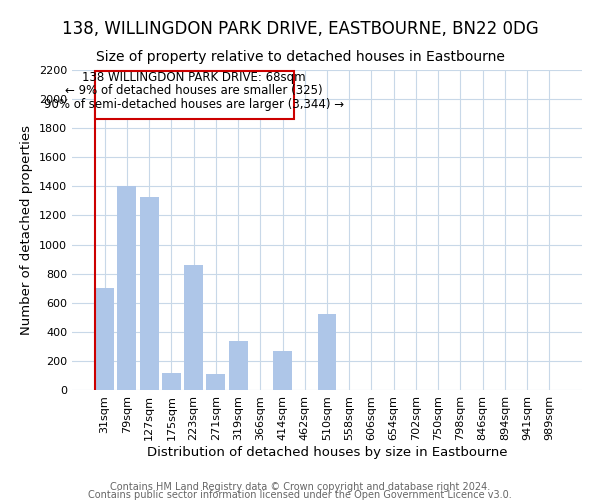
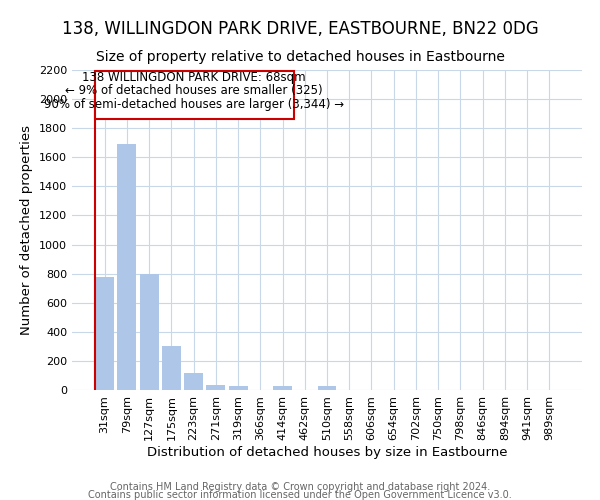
31sqm: 700 -> 780
79sqm: 1400 -> 1690
127sqm: 1330 -> 800
175sqm: 120 -> 300
223sqm: 860 -> 120
271sqm: 110 -> 40
319sqm: 340 -> 30
414sqm: 270 -> 30
510sqm: 520 -> 20
